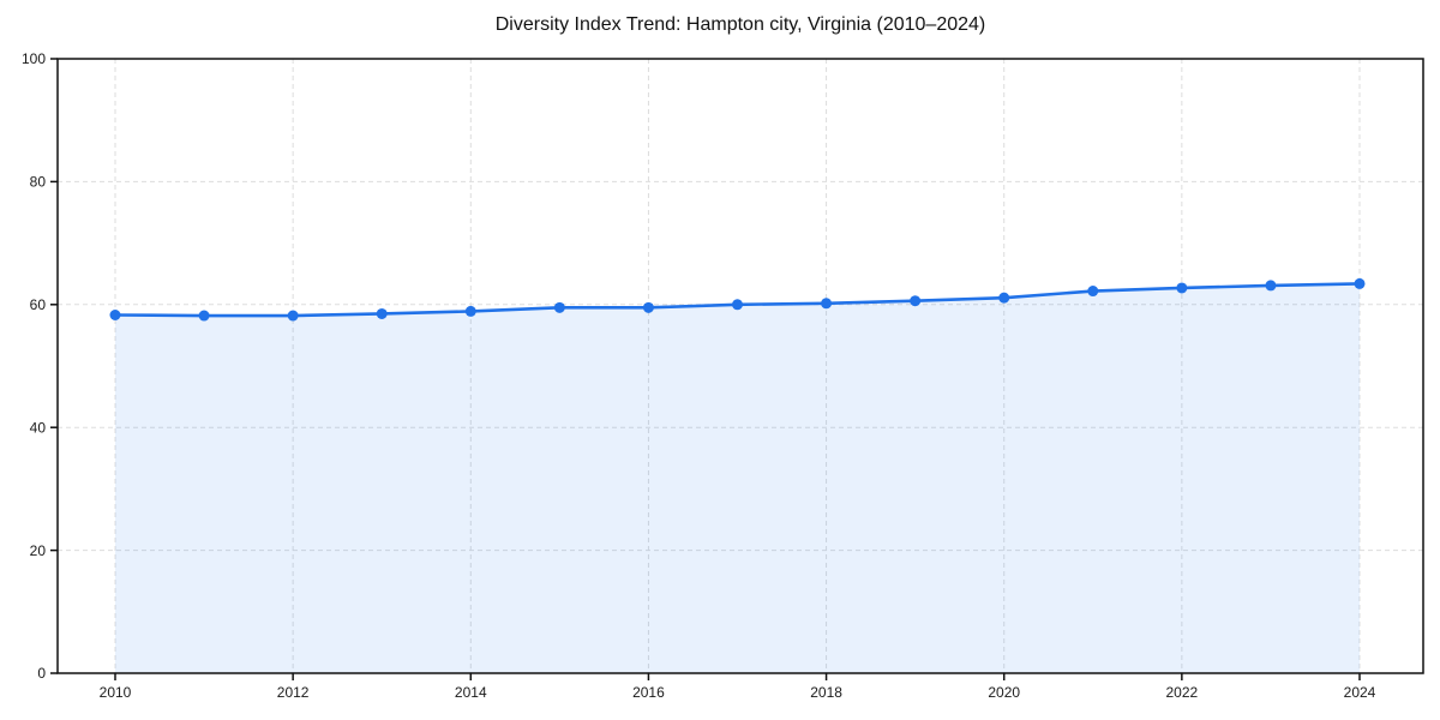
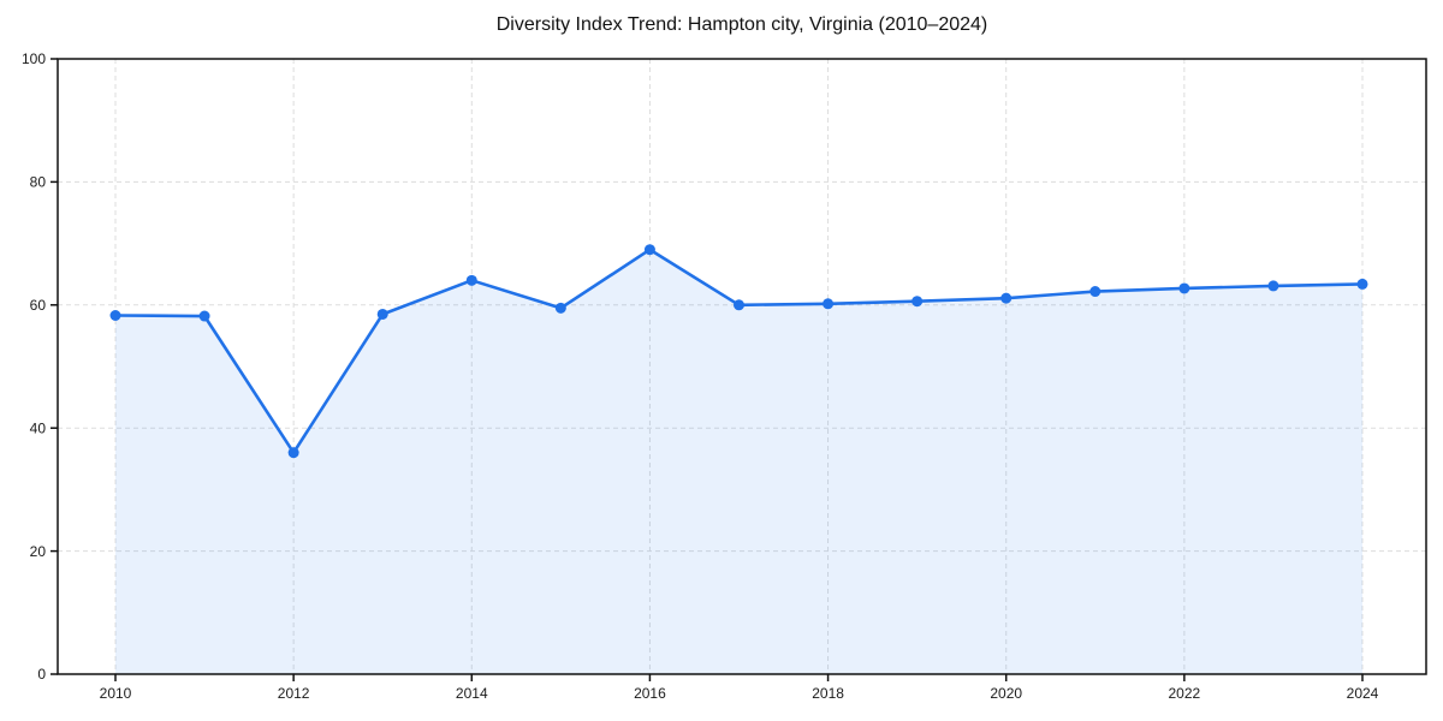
2012: 58 -> 36
2014: 59 -> 64
2016: 60 -> 69
